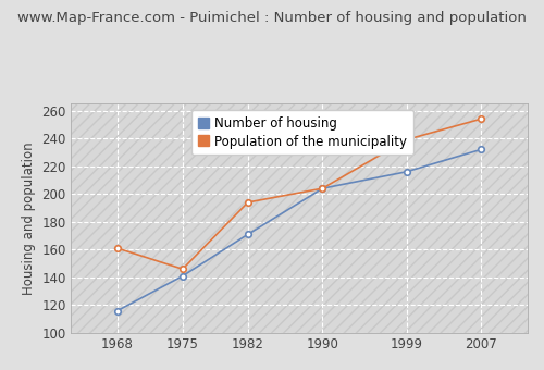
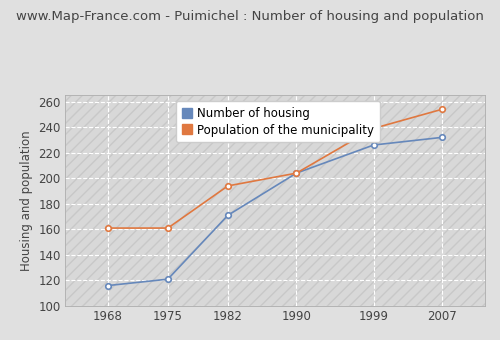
Number of housing/1975: 141 -> 121
Population of the municipality/1975: 146 -> 161
Number of housing/1999: 216 -> 226
